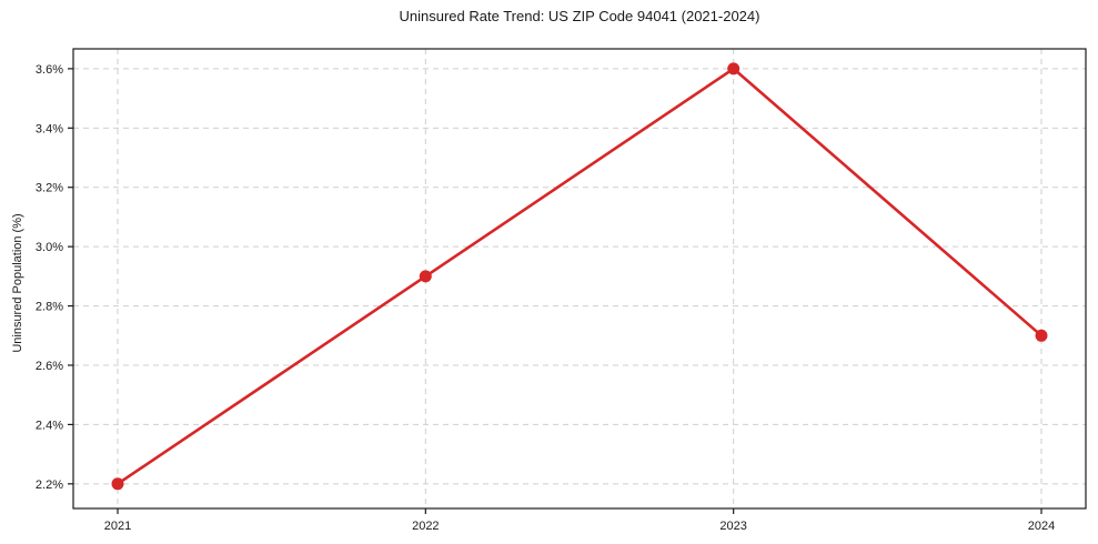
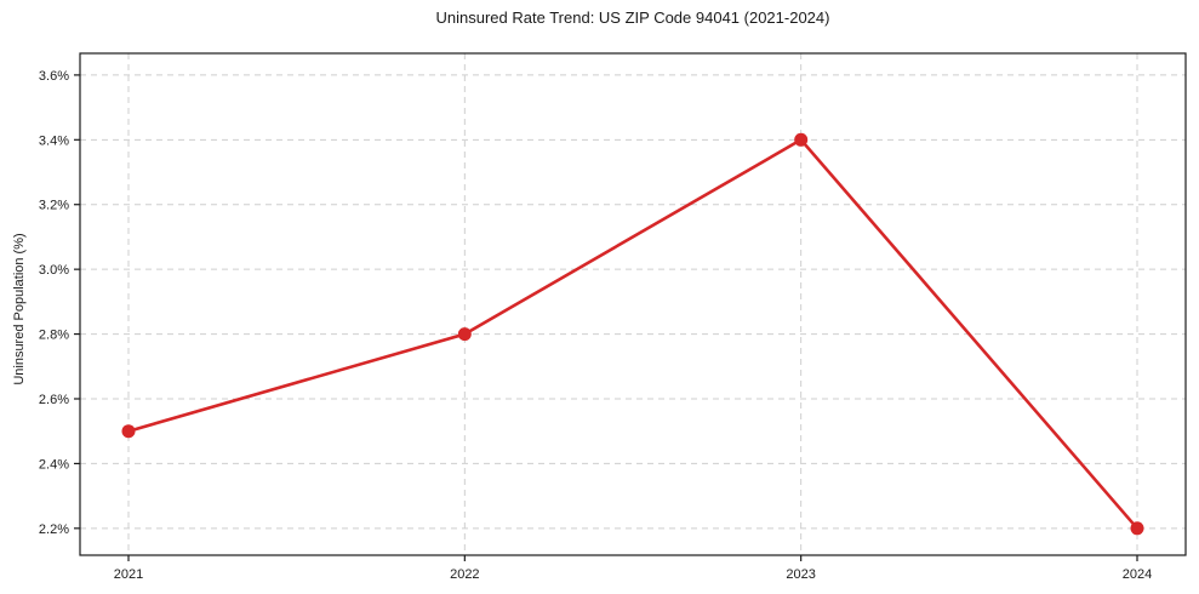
2021: 2.2% -> 2.5%
2022: 2.9% -> 2.8%
2023: 3.6% -> 3.4%
2024: 2.7% -> 2.2%
